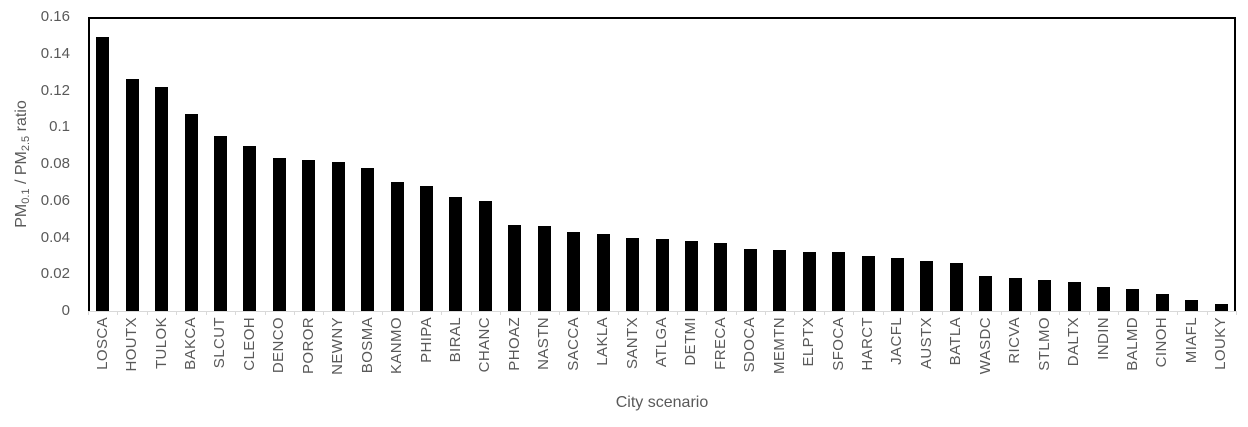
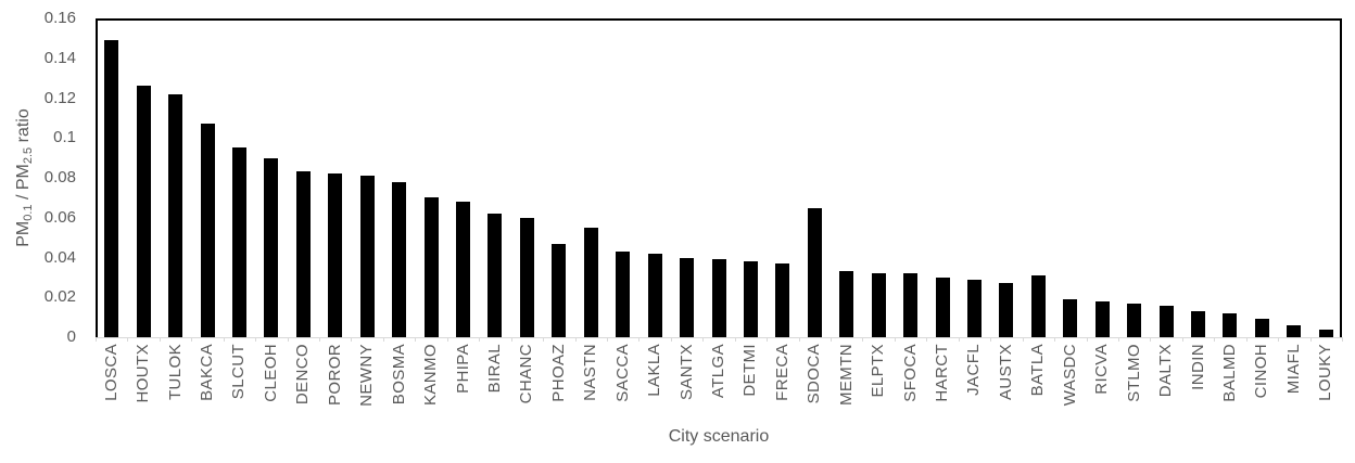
NASTN: 0.046 -> 0.055
SDOCA: 0.034 -> 0.065
BATLA: 0.026 -> 0.031
